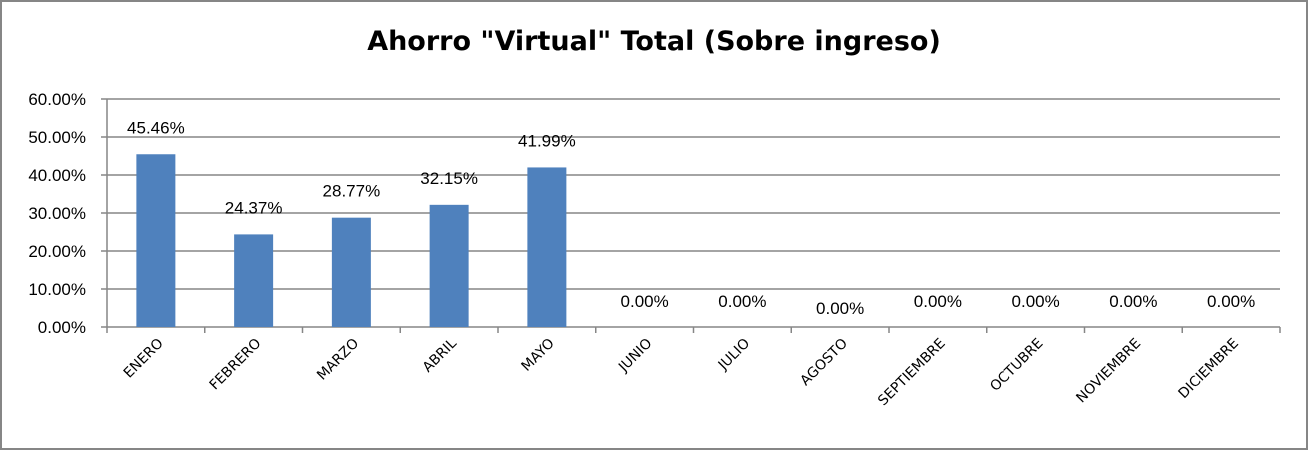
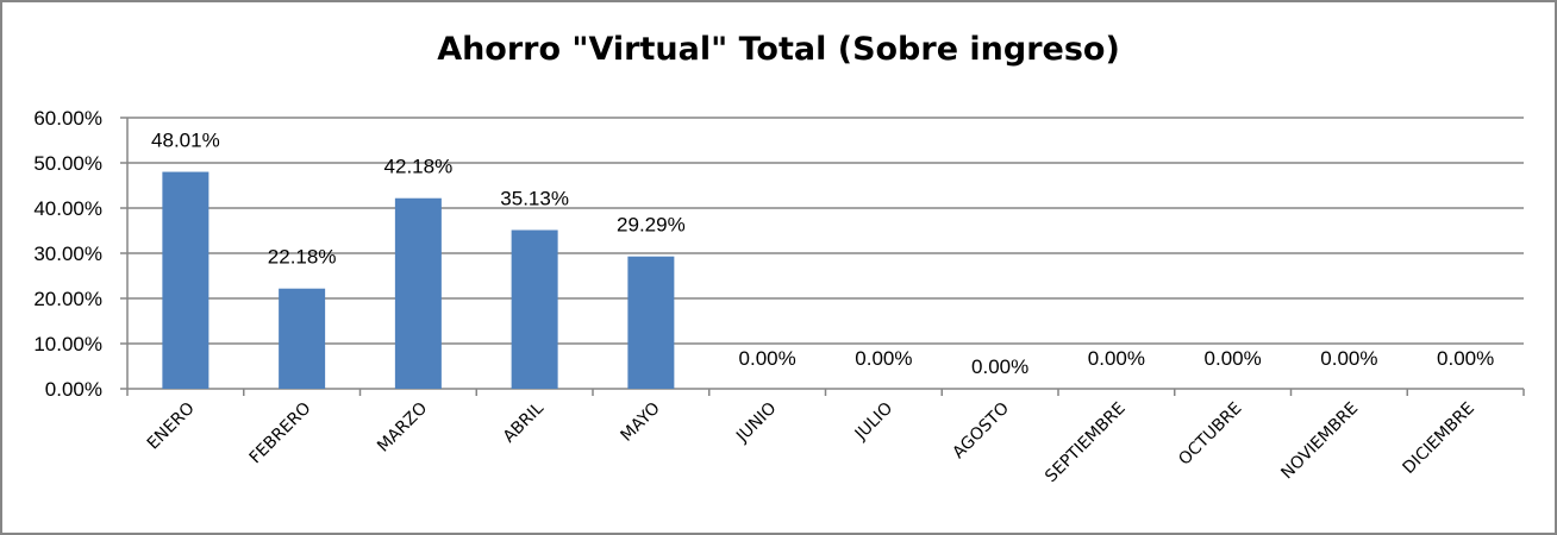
ENERO: 45.46% -> 48.01%
FEBRERO: 24.37% -> 22.18%
MARZO: 28.77% -> 42.18%
ABRIL: 32.15% -> 35.13%
MAYO: 41.99% -> 29.29%
